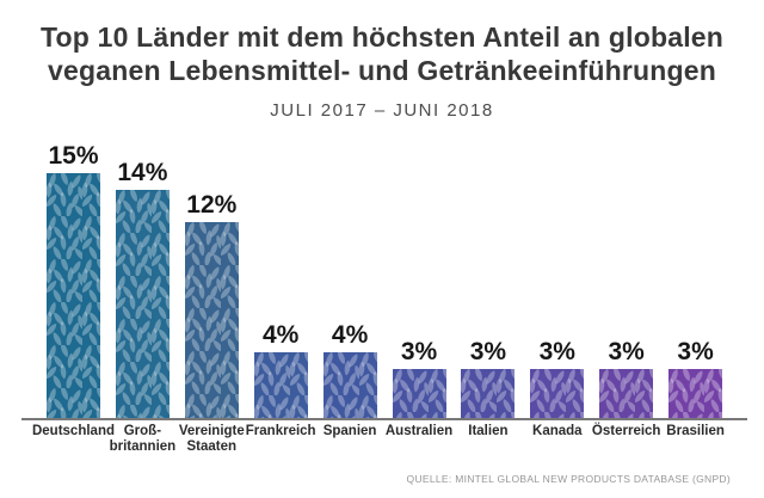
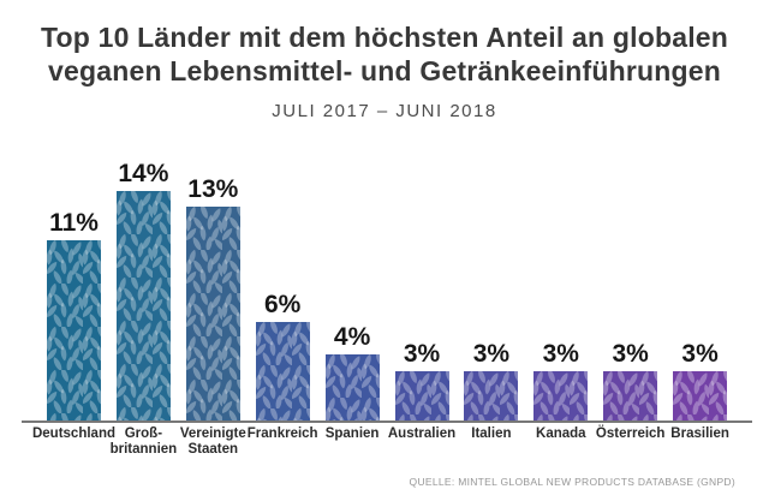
Deutschland: 15% -> 11%
Vereinigte Staaten: 12% -> 13%
Frankreich: 4% -> 6%
